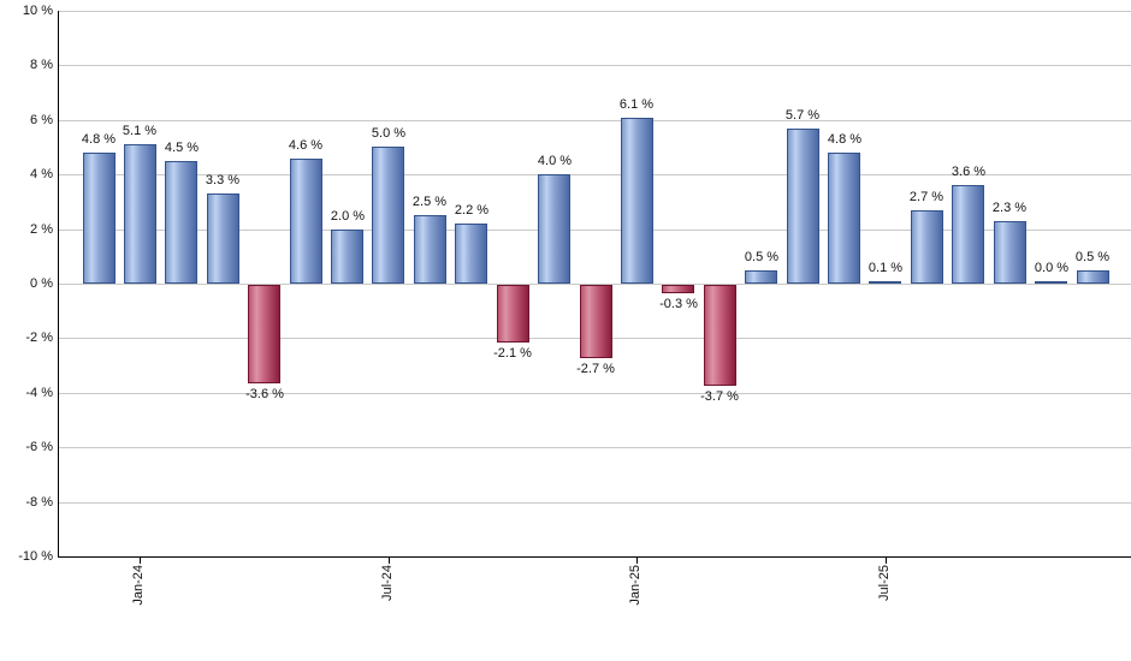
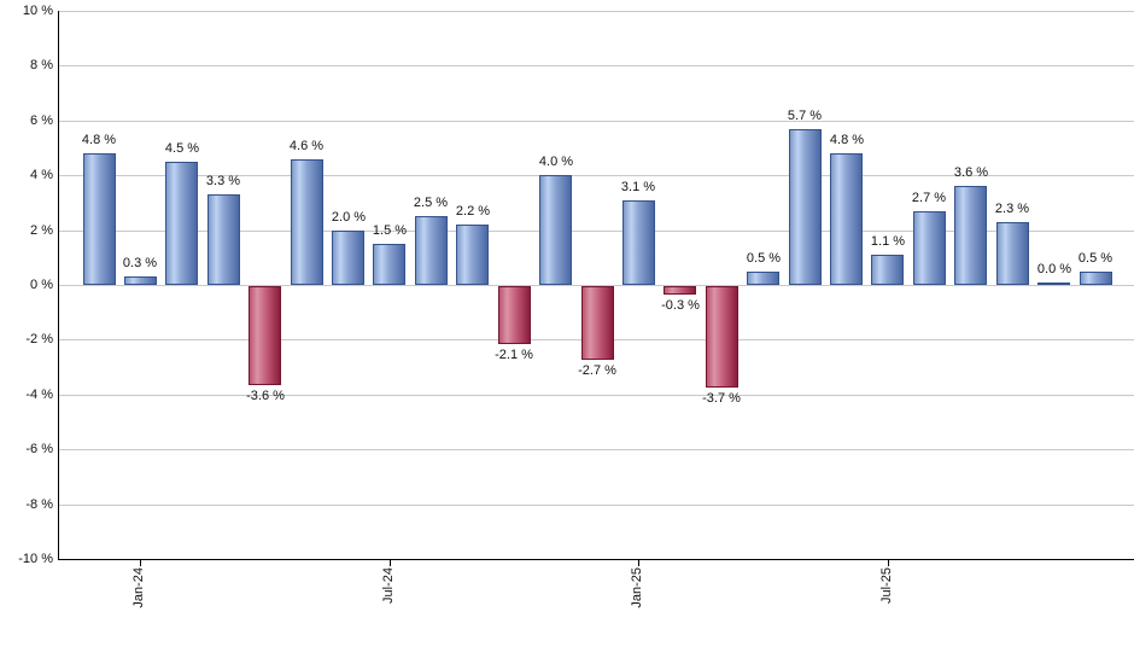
Jan-24: 5.1 -> 0.3
Jul-24: 5.0 -> 1.5
Jan-25: 6.1 -> 3.1
Jul-25: 0.1 -> 1.1
